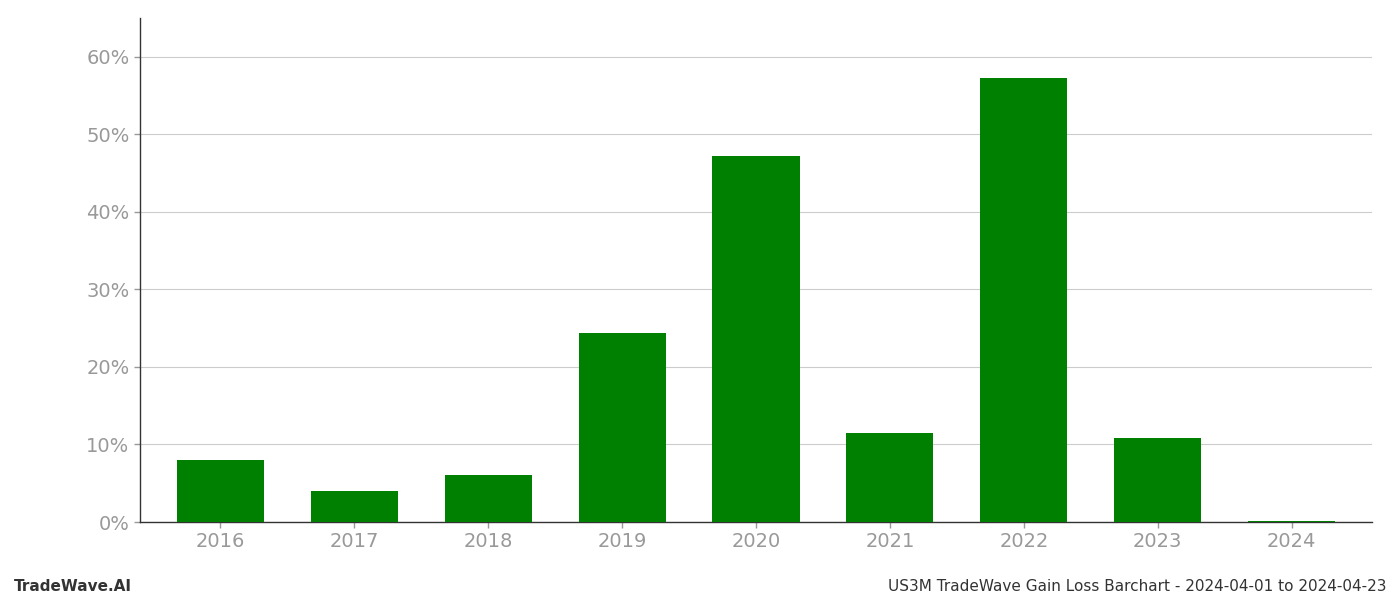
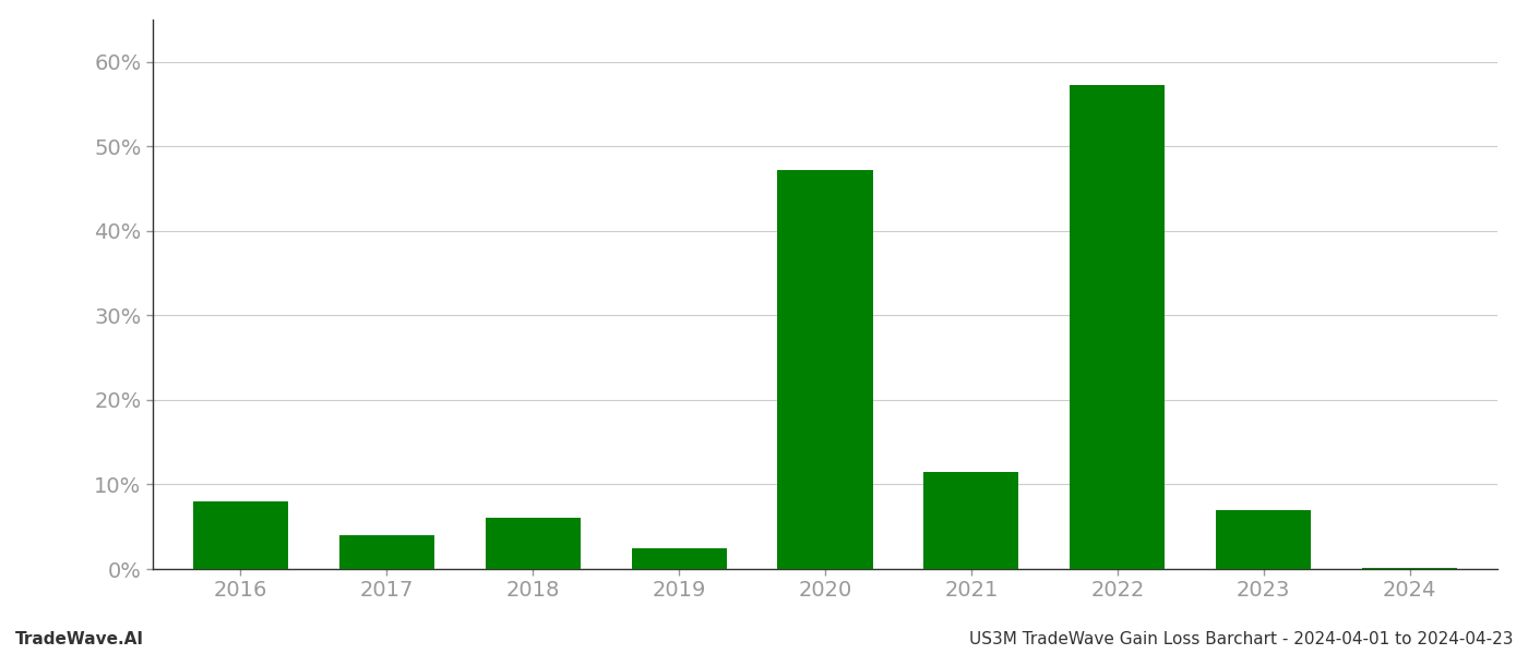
2019: 24.4% -> 2.5%
2023: 10.8% -> 7.0%
